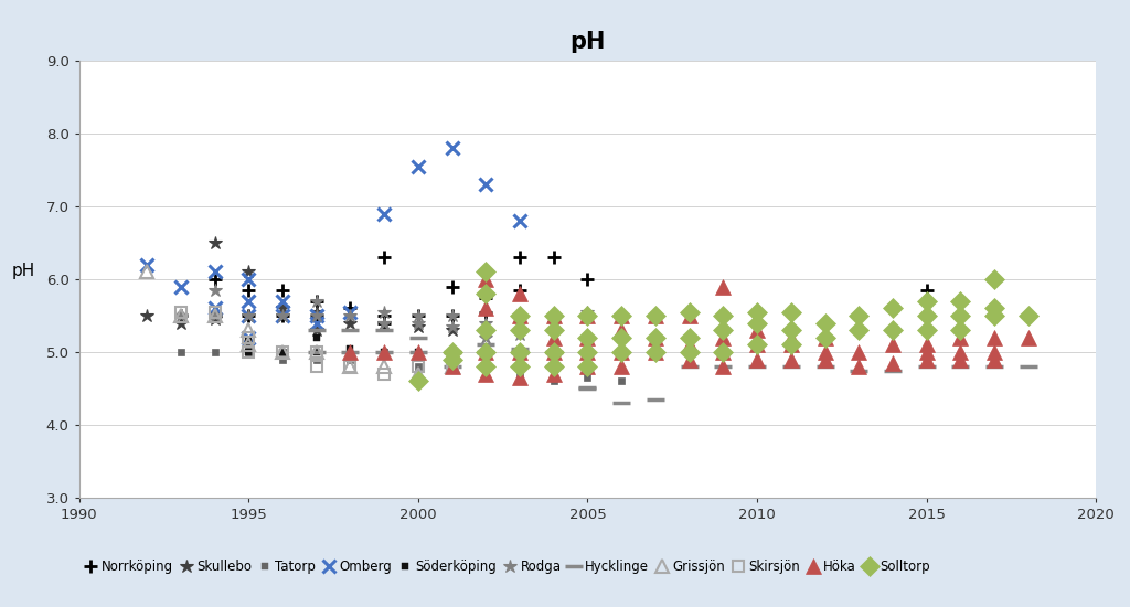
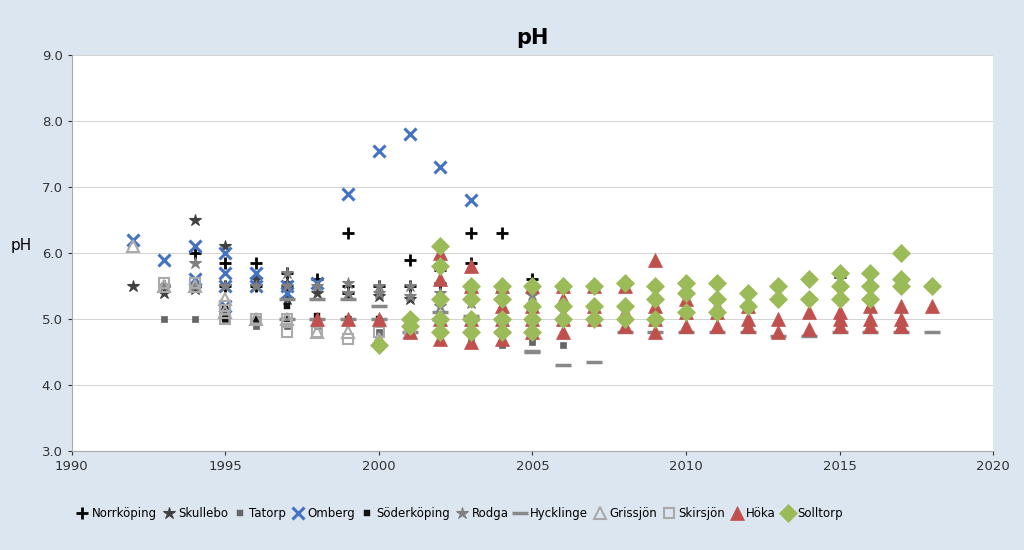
Norrköping/2005: 6.00 -> 5.60
Rodga/2005: 5.55 -> 5.36
Norrköping/2015: 5.85 -> 5.64
